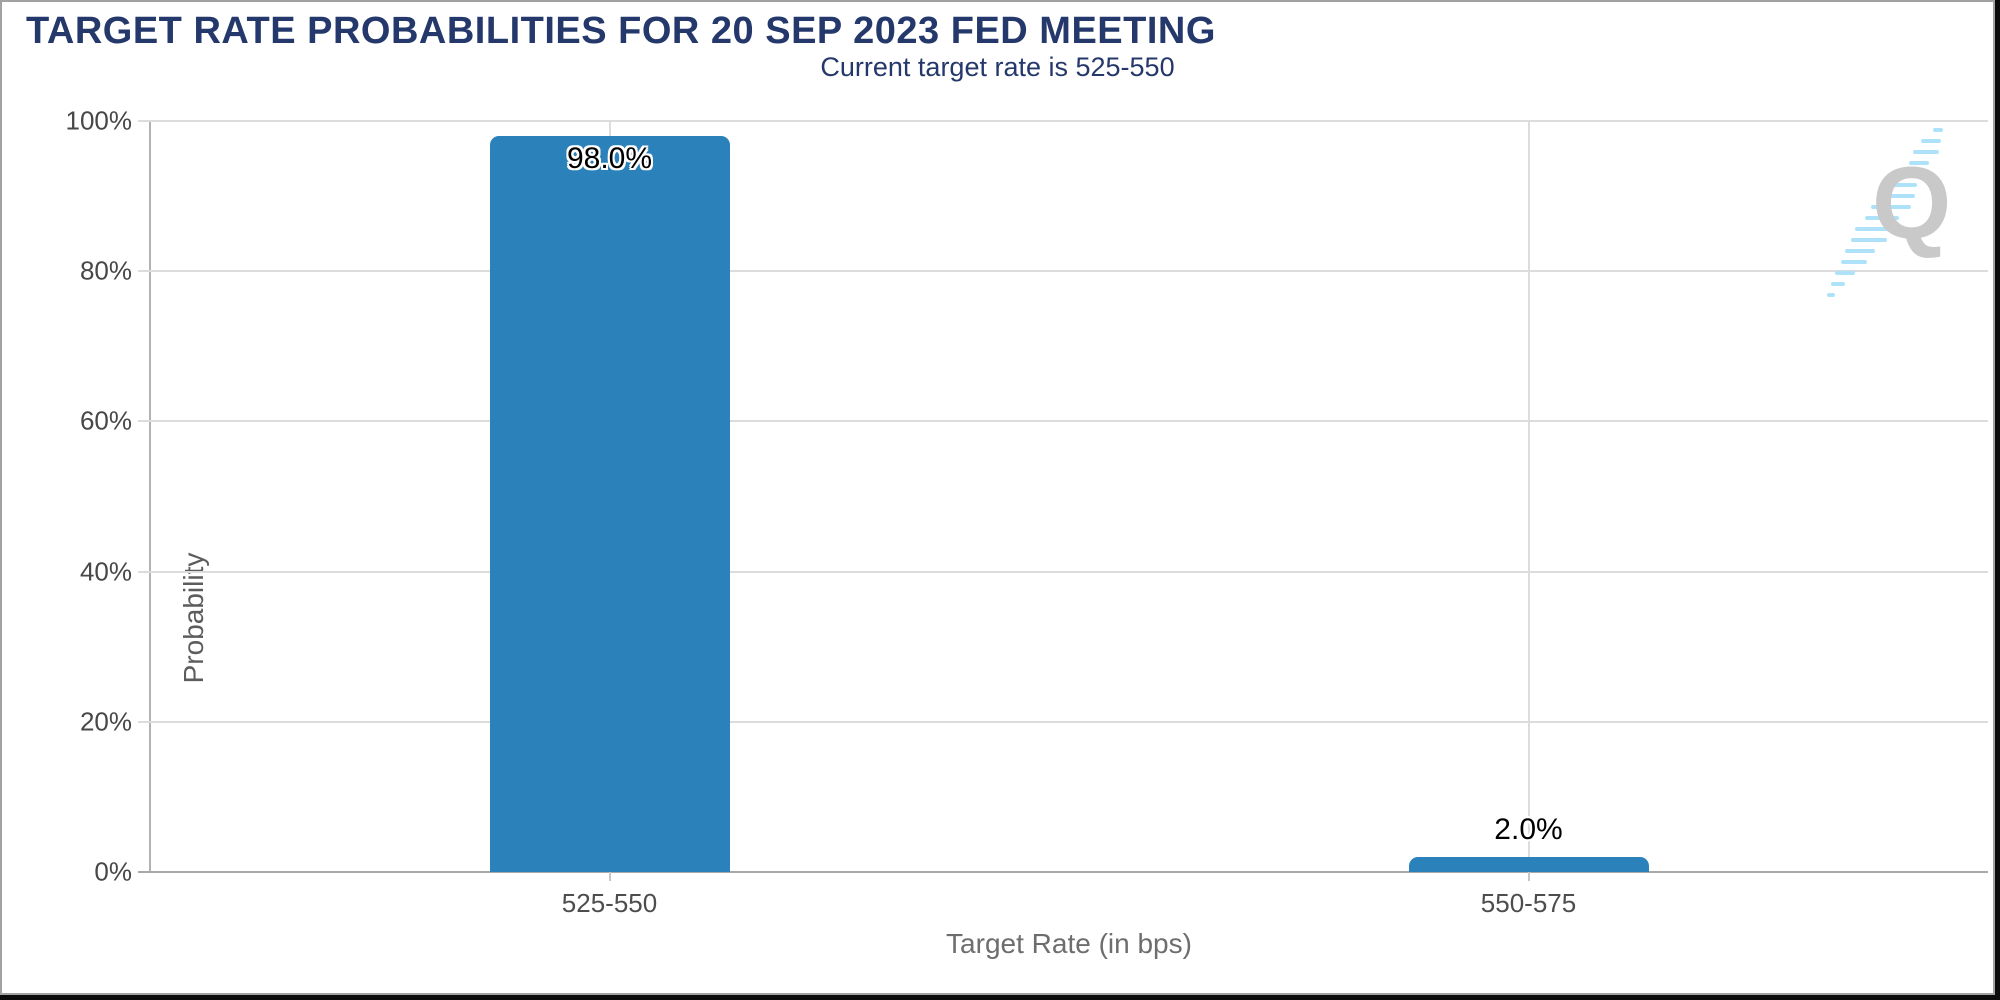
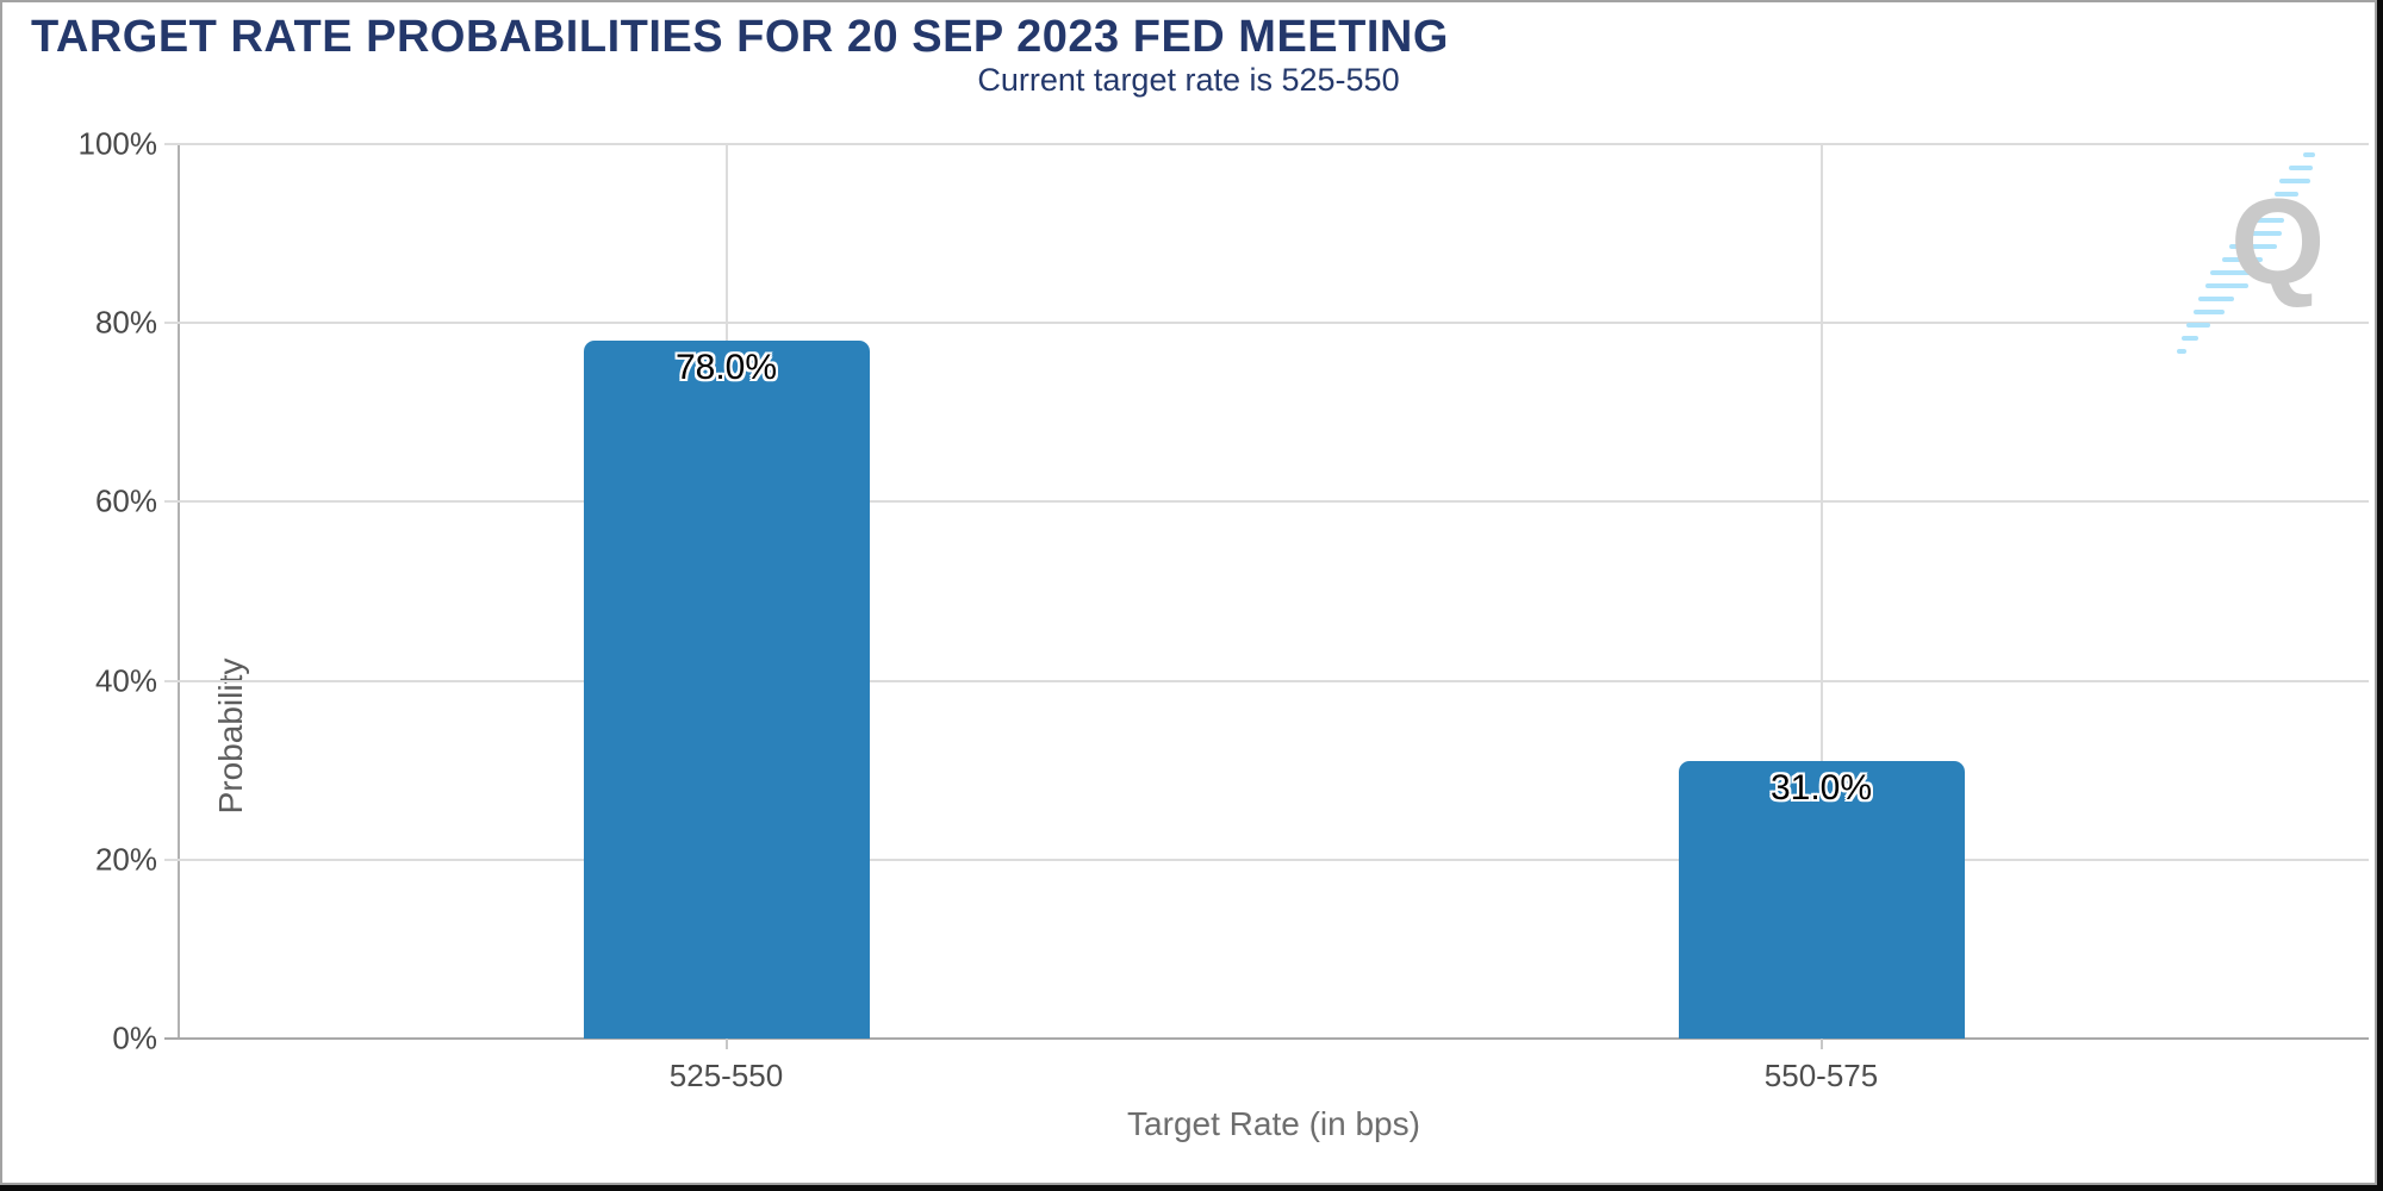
525-550: 98.0% -> 78.0%
550-575: 2.0% -> 31.0%
